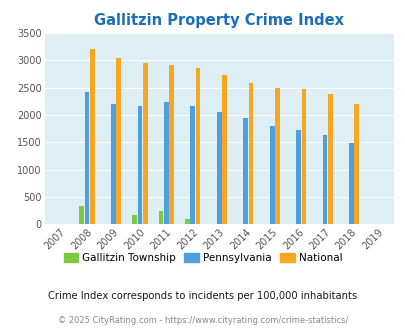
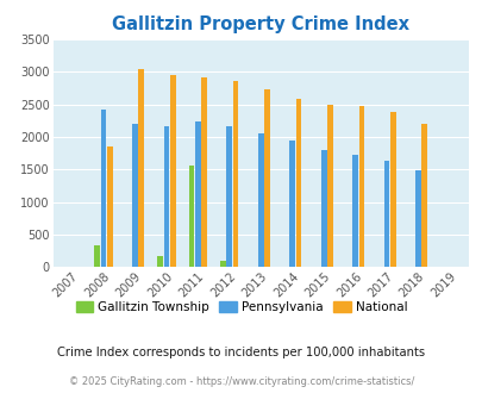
National/2008: 3210 -> 1860
Gallitzin Township/2011: 250 -> 1560
